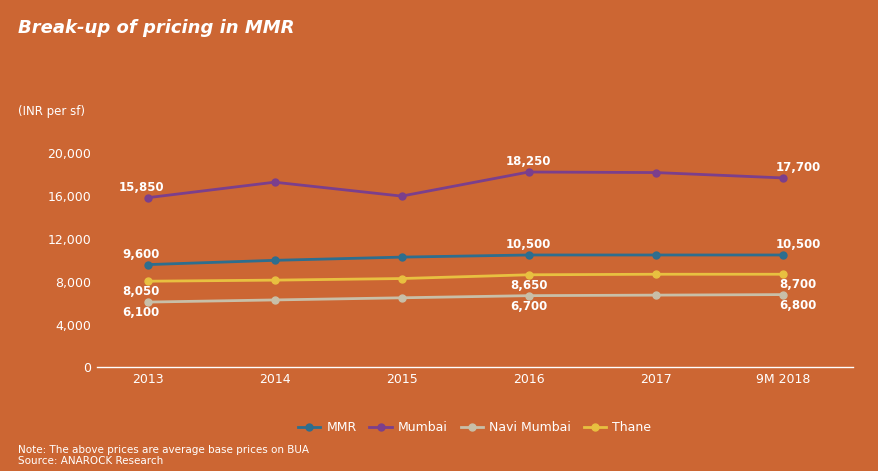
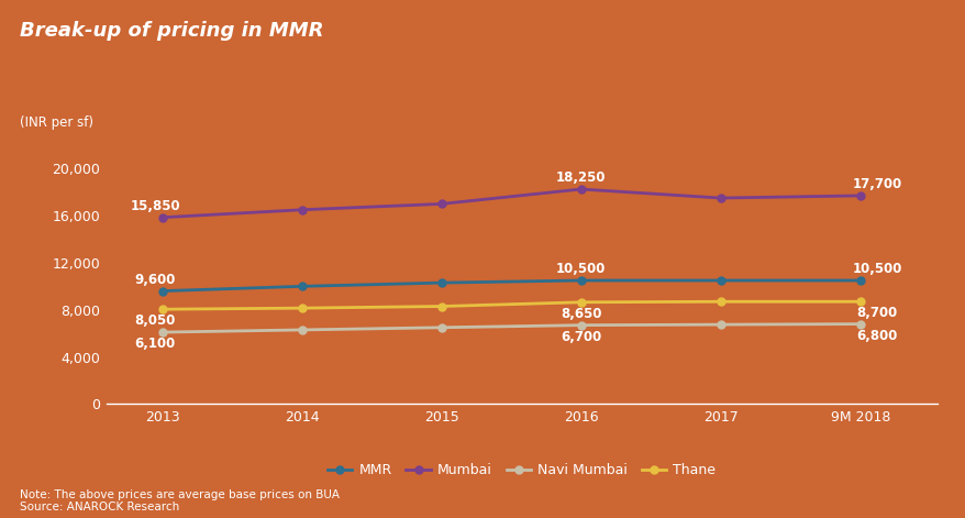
Mumbai/2014: 17,300 -> 16,500
Mumbai/2015: 16,000 -> 17,000
Mumbai/2017: 18,200 -> 17,500
